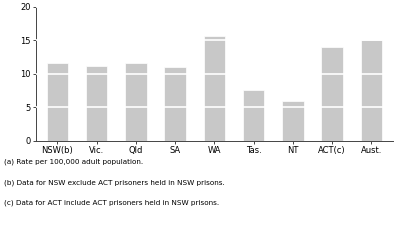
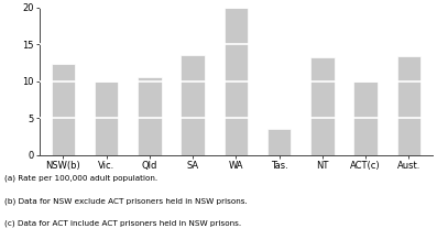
NSW(b): 11.6 -> 12.4
Vic.: 11.2 -> 10.0
Qld: 11.6 -> 10.6
SA: 11.0 -> 13.5
WA: 15.6 -> 20.0
Tas.: 7.6 -> 3.5
NT: 6.0 -> 13.2
ACT(c): 14.0 -> 10.0
Aust.: 15.0 -> 13.4
